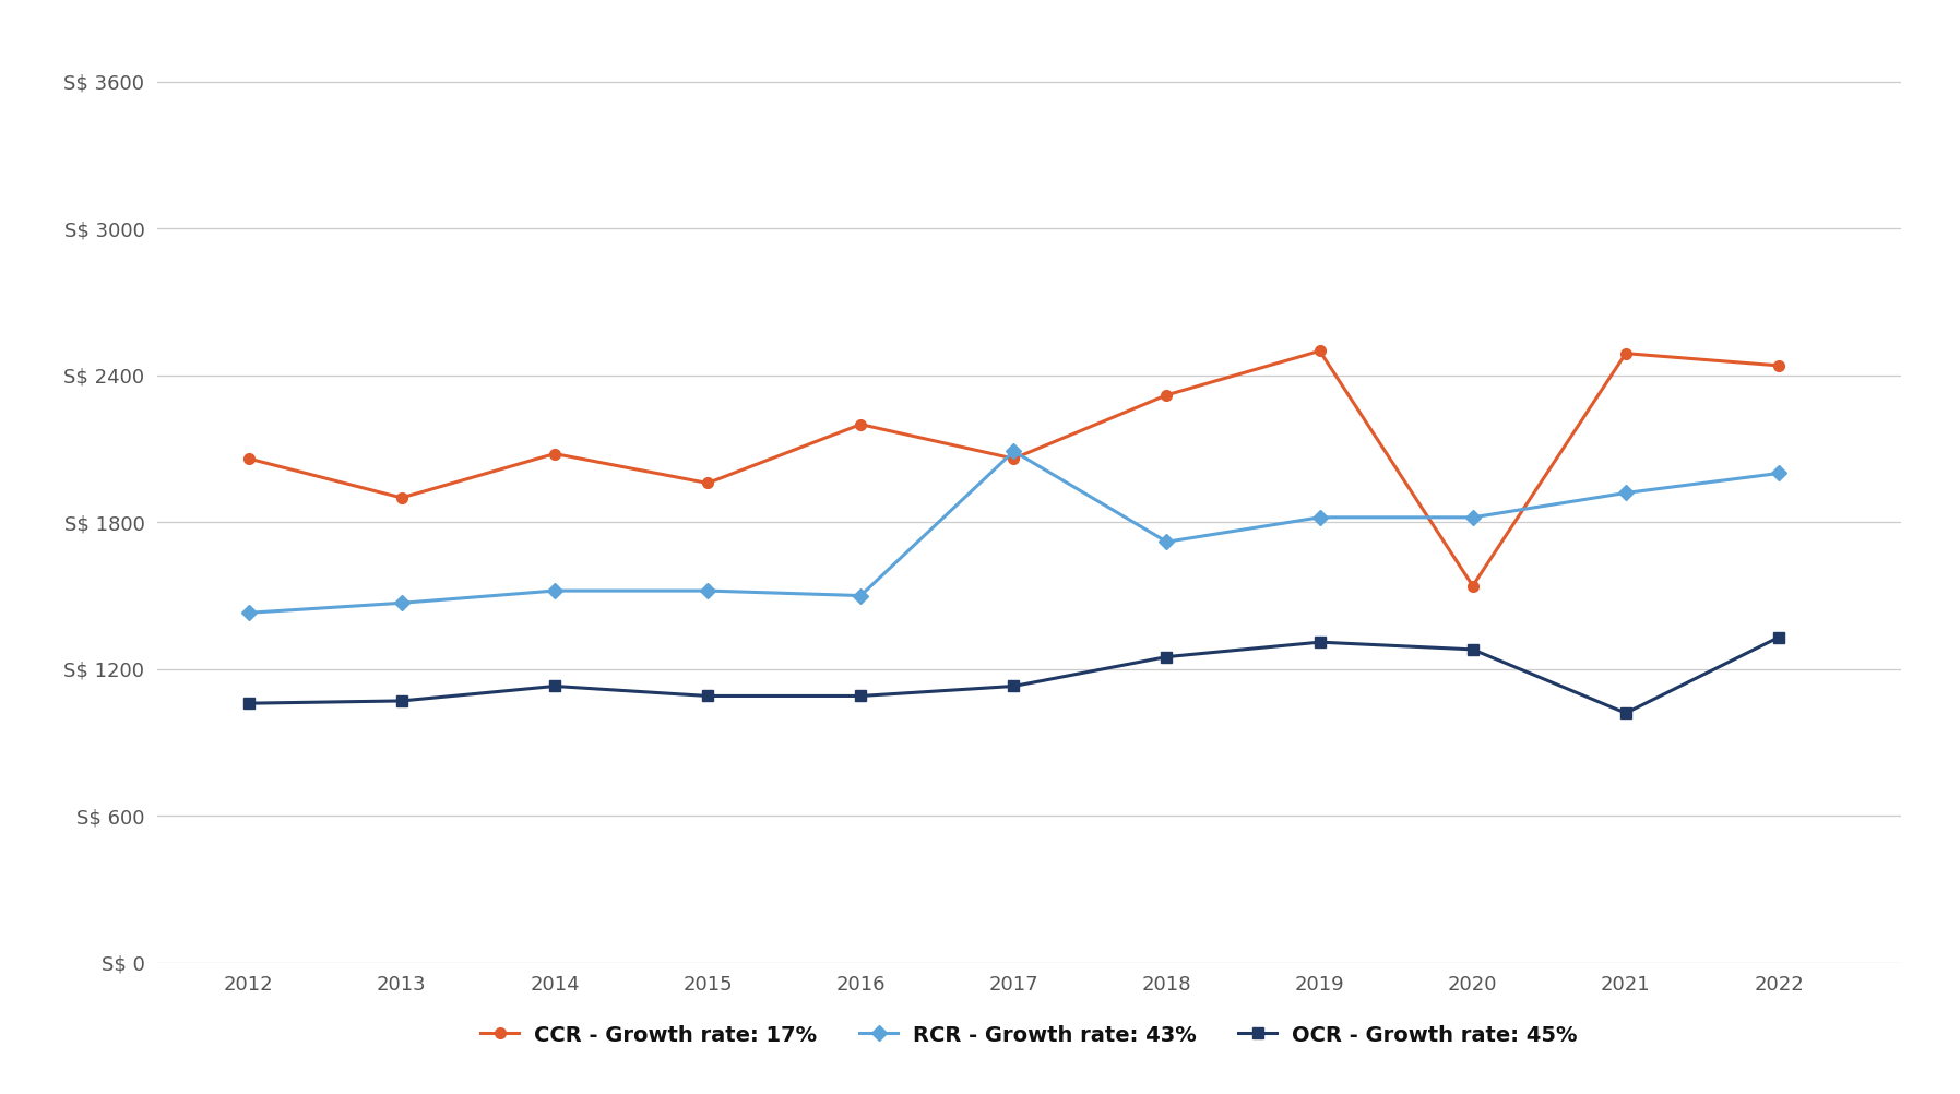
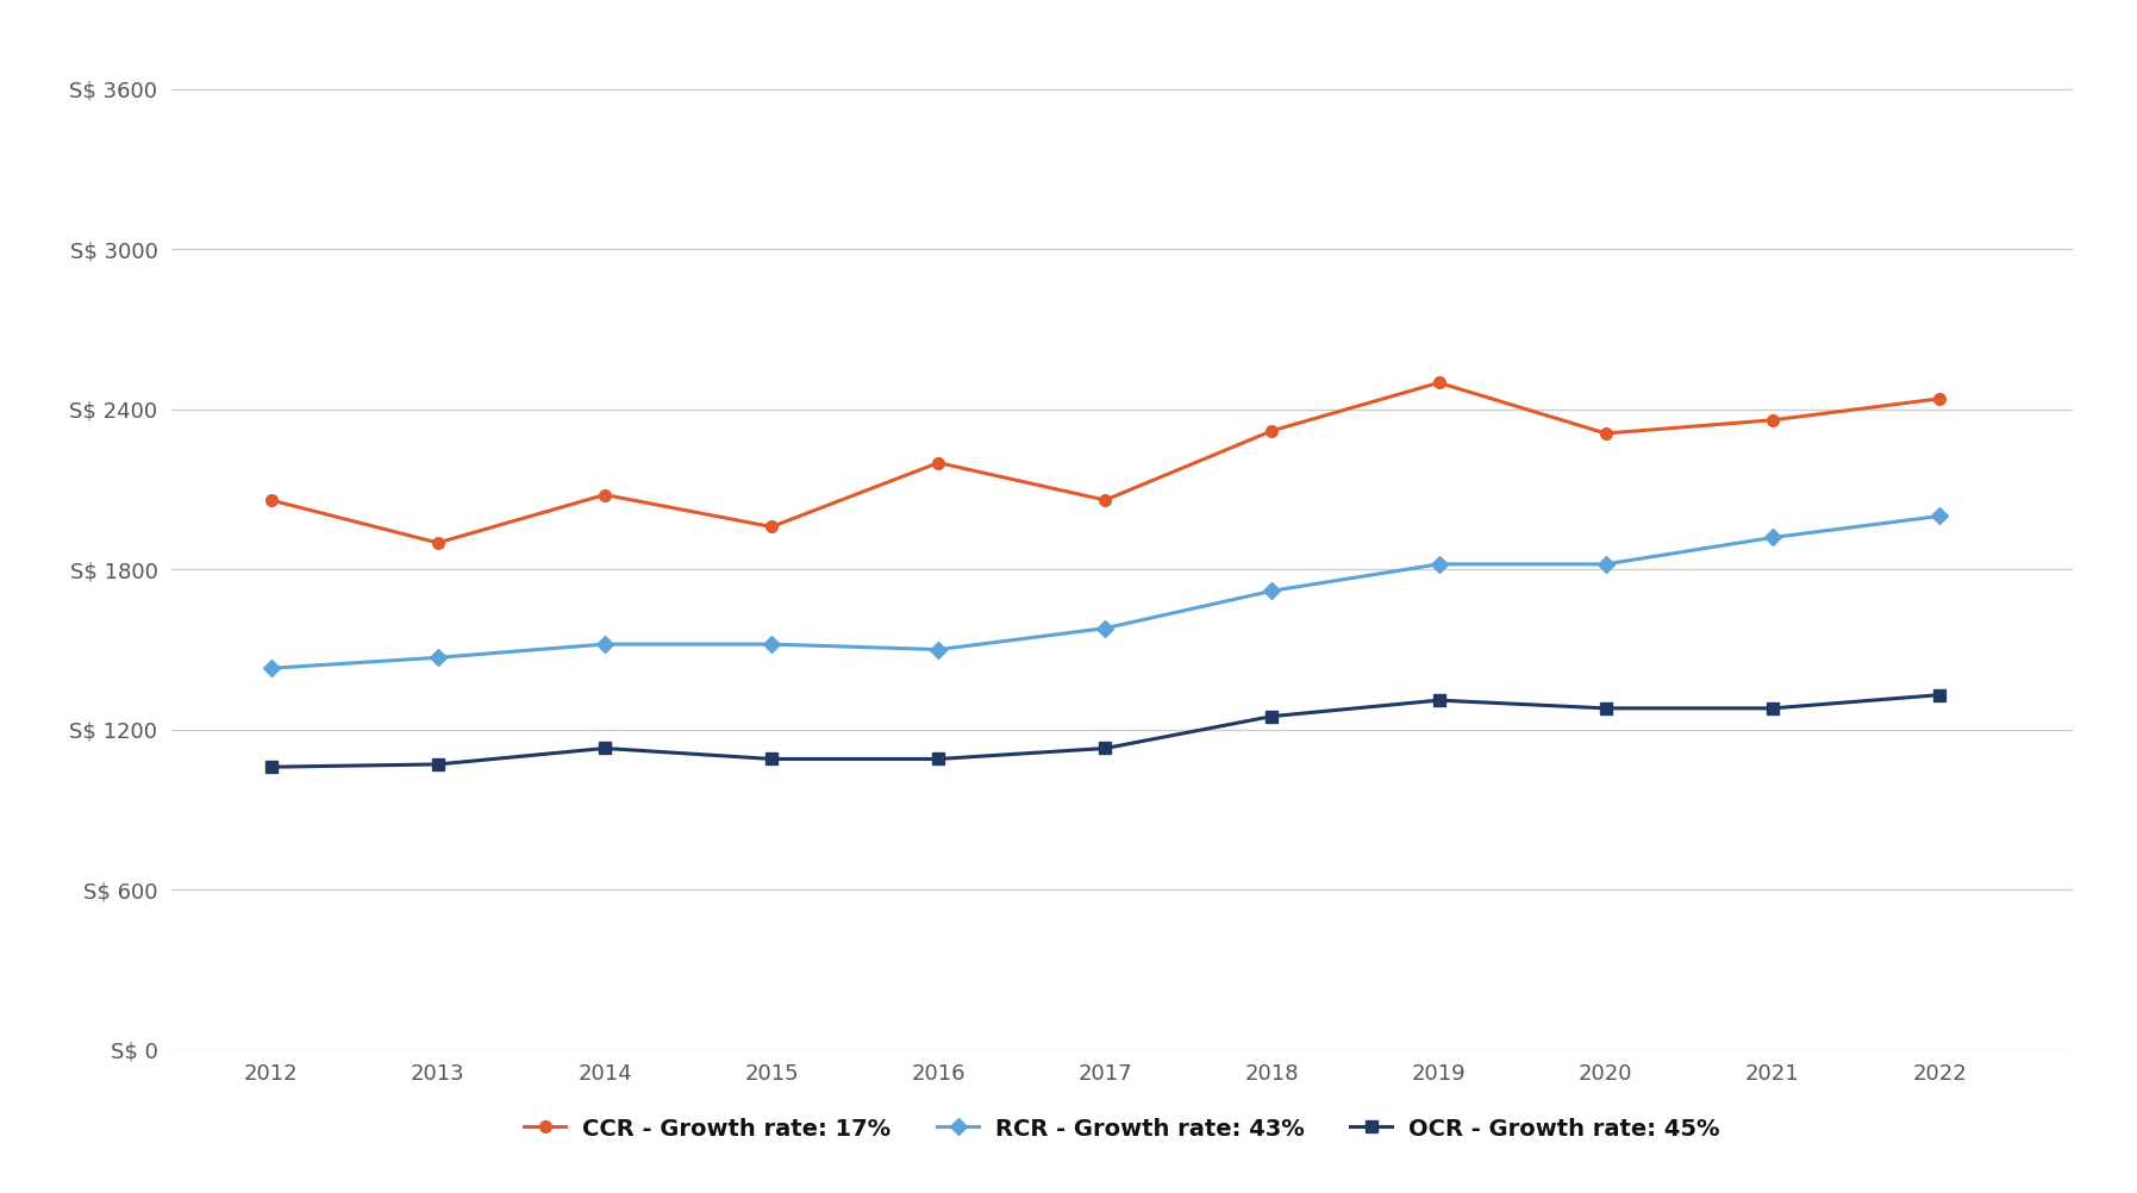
RCR - Growth rate: 43%/2017: S$ 2090 -> S$ 1580
CCR - Growth rate: 17%/2020: S$ 1540 -> S$ 2310
CCR - Growth rate: 17%/2021: S$ 2490 -> S$ 2360
OCR - Growth rate: 45%/2021: S$ 1020 -> S$ 1280
